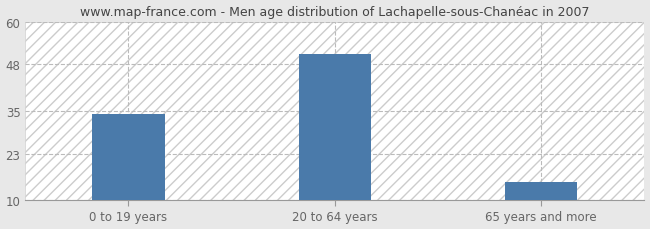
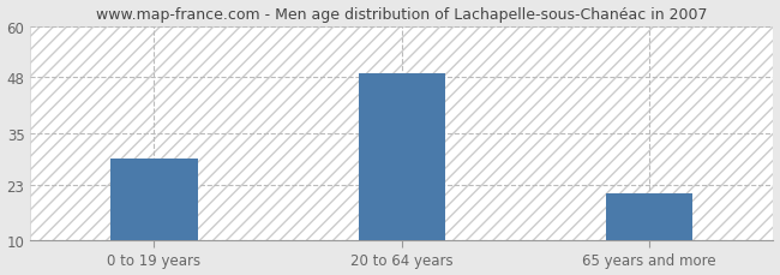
0 to 19 years: 34 -> 29
20 to 64 years: 51 -> 49
65 years and more: 15 -> 21
